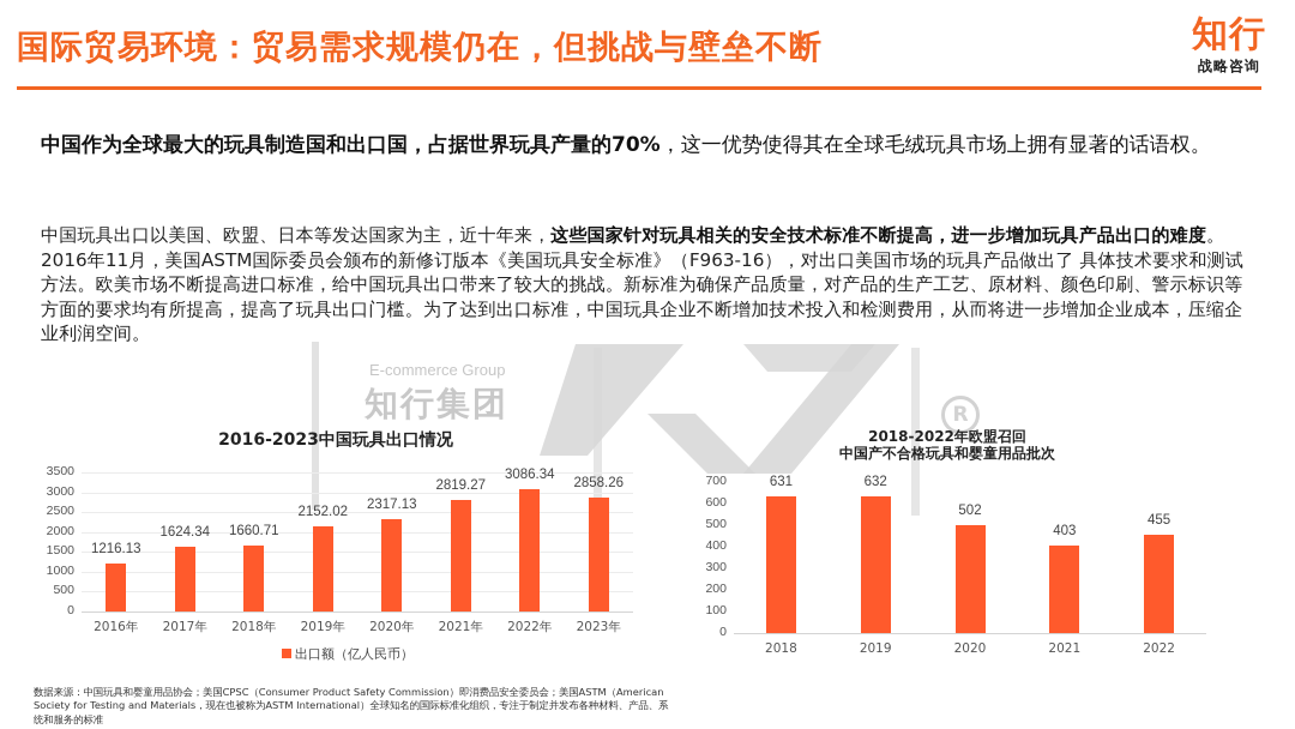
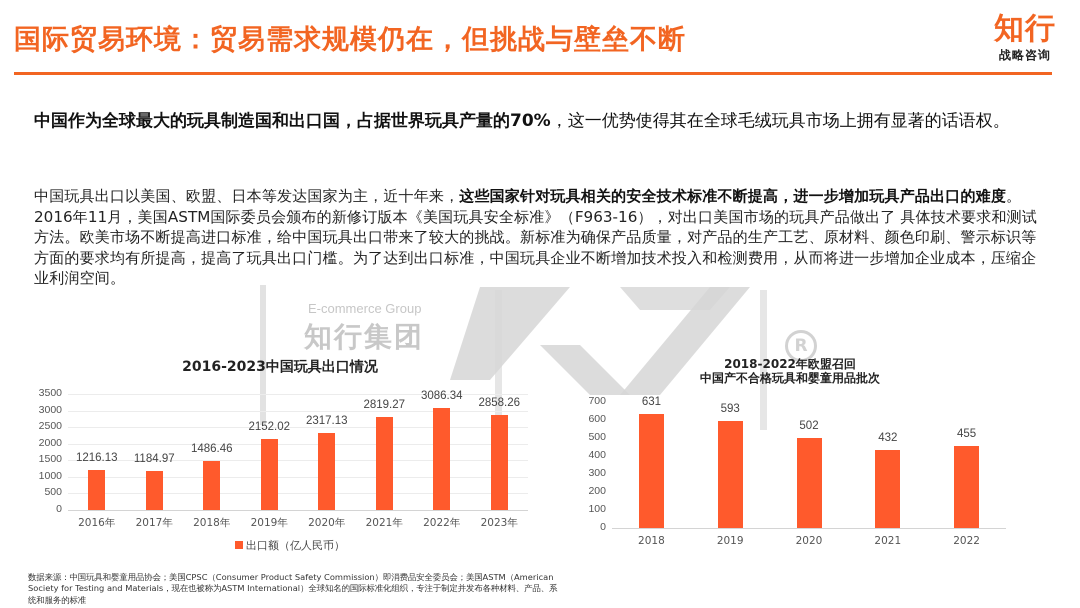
2016-2023中国玩具出口情况/2017年: 1624.34 -> 1184.97
2016-2023中国玩具出口情况/2018年: 1660.71 -> 1486.46
2018-2022年欧盟召回 中国产不合格玩具和婴童用品批次/2019: 632 -> 593
2018-2022年欧盟召回 中国产不合格玩具和婴童用品批次/2021: 403 -> 432
